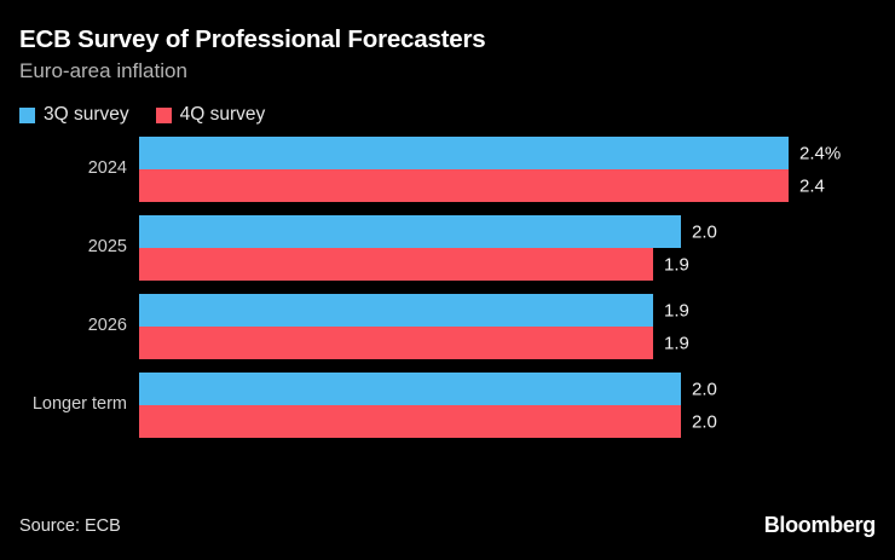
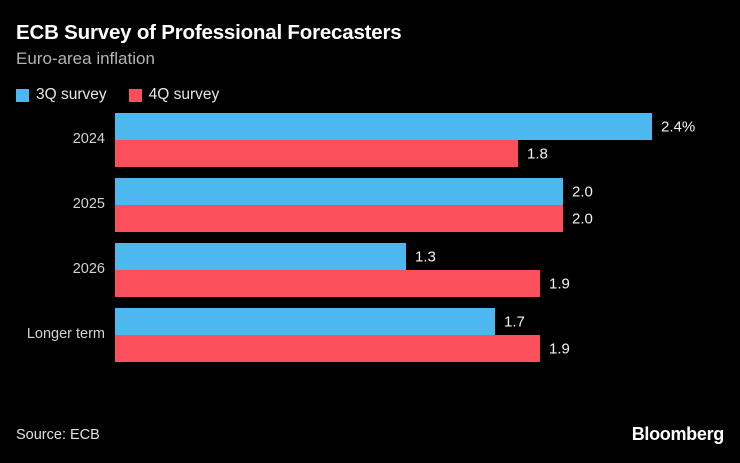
4Q survey/2024: 2.4 -> 1.8
4Q survey/2025: 1.9 -> 2.0
3Q survey/2026: 1.9 -> 1.3
3Q survey/Longer term: 2.0 -> 1.7
4Q survey/Longer term: 2.0 -> 1.9
